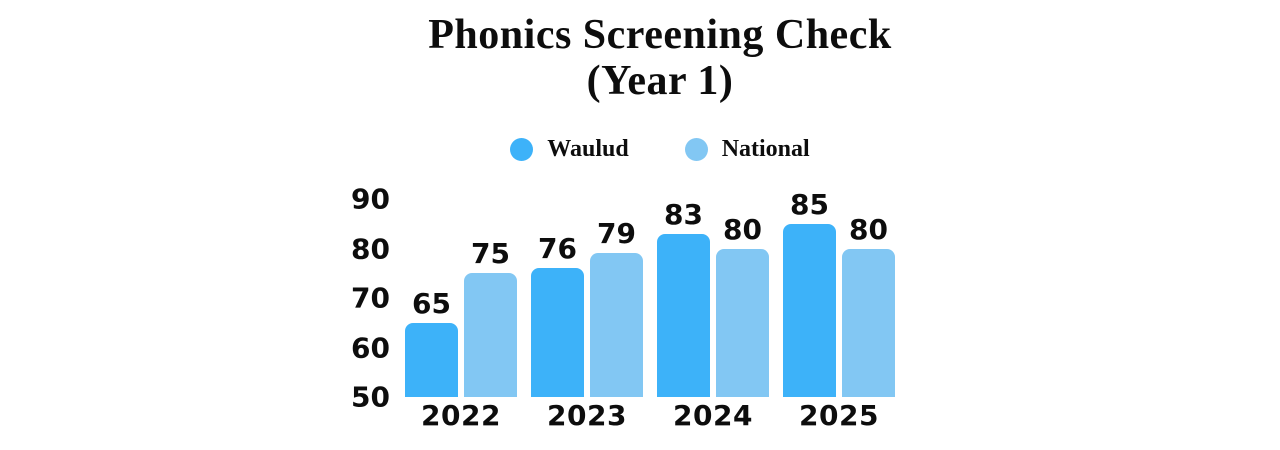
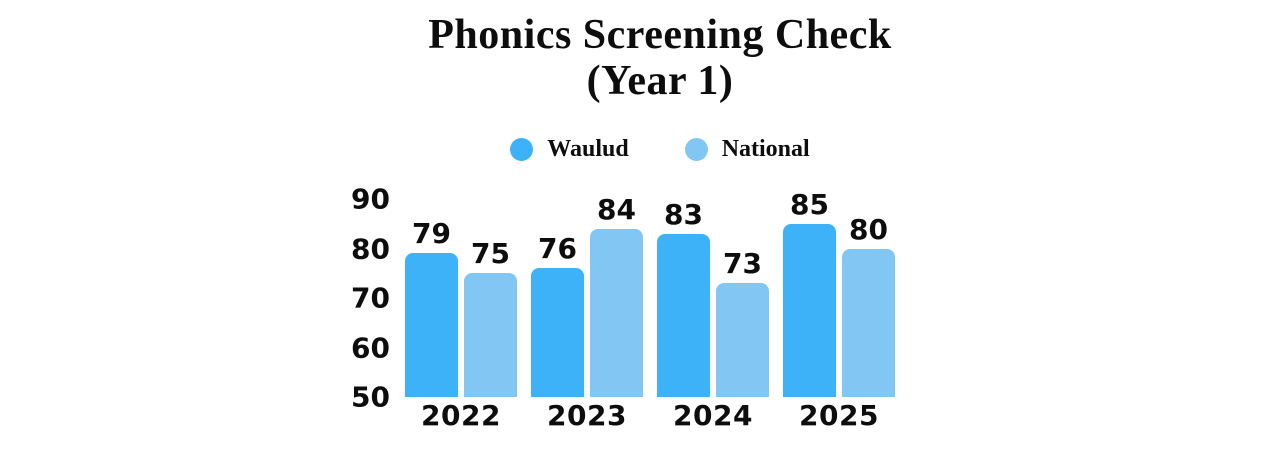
Waulud/2022: 65 -> 79
National/2023: 79 -> 84
National/2024: 80 -> 73
